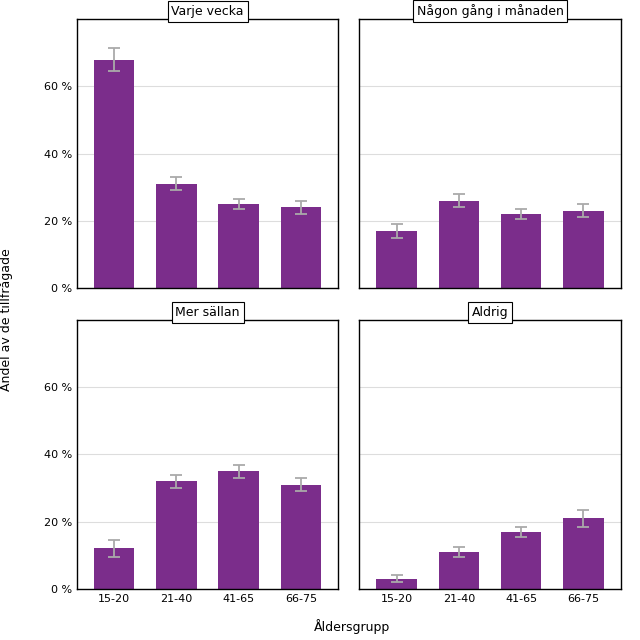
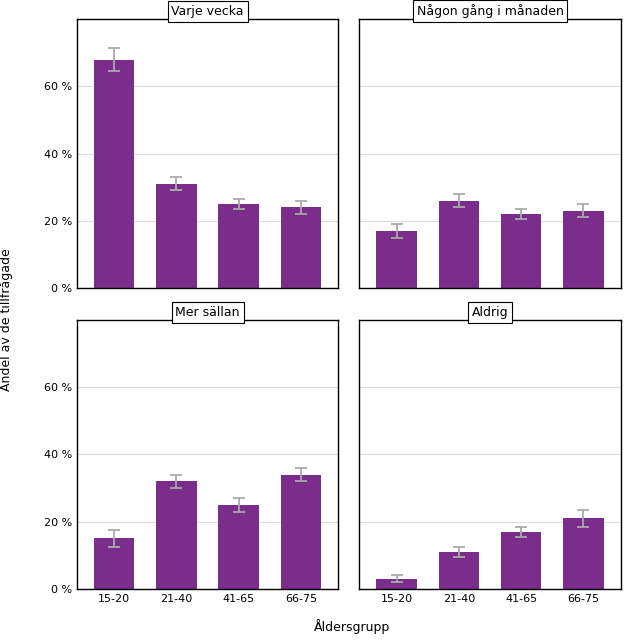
Mer sällan/15-20: 12 % -> 15 %
Mer sällan/41-65: 35 % -> 25 %
Mer sällan/66-75: 31 % -> 34 %
